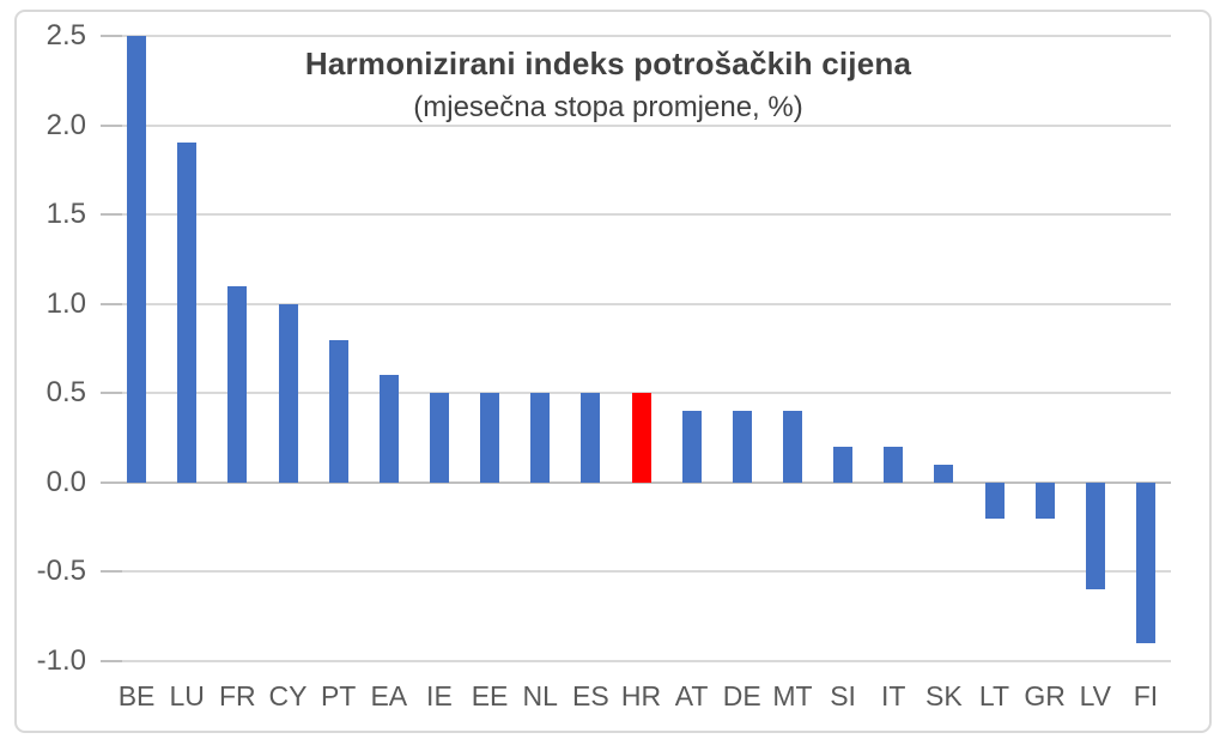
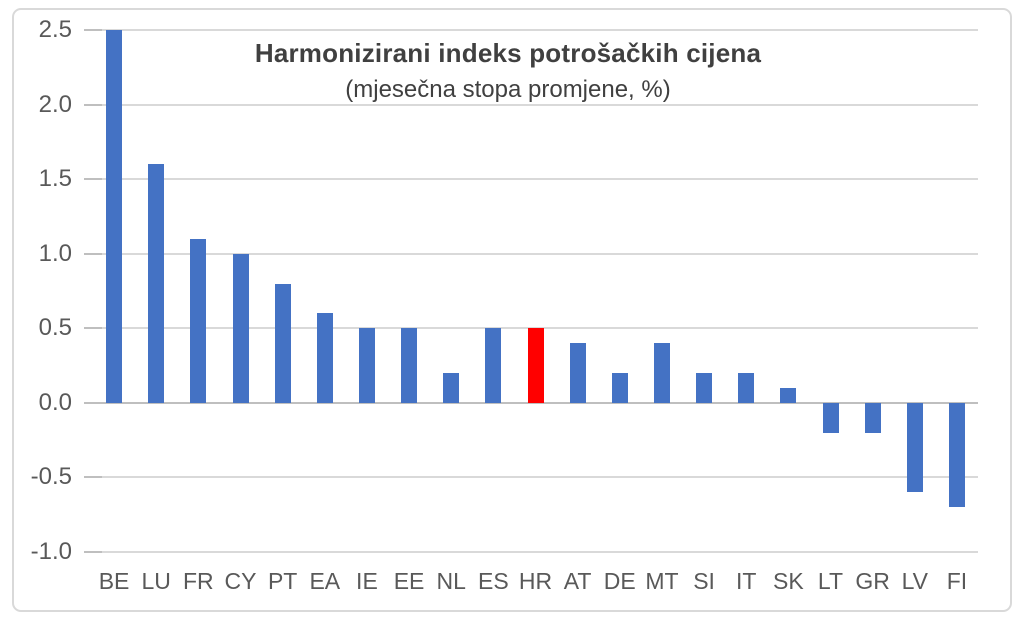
LU: 1.9 -> 1.6
NL: 0.5 -> 0.2
DE: 0.4 -> 0.2
FI: -0.9 -> -0.7
